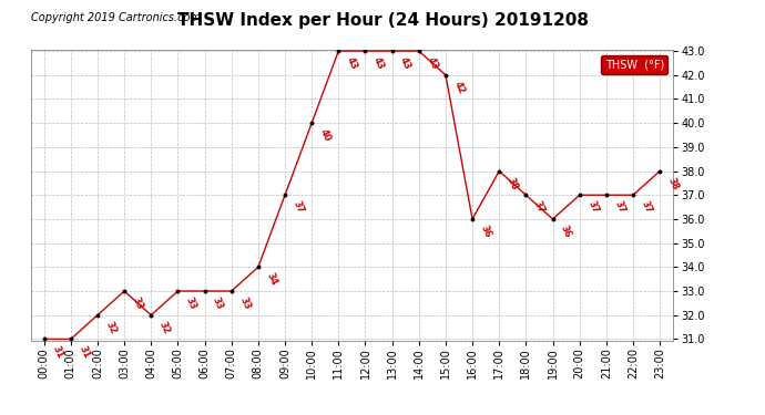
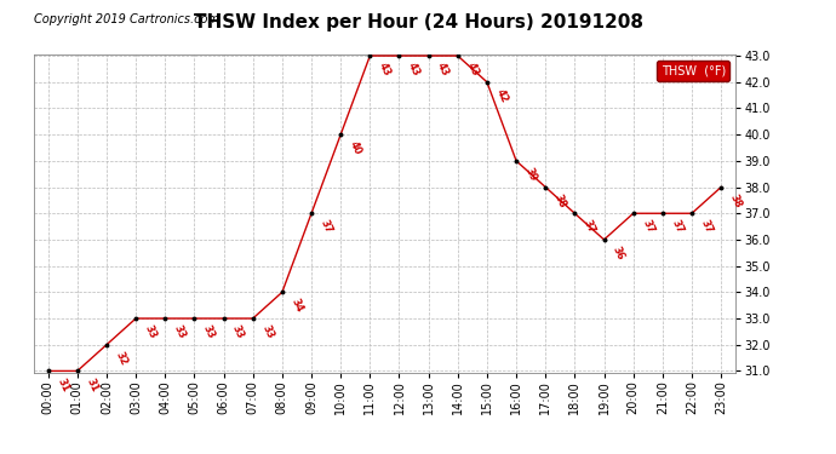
04:00: 32 -> 33
16:00: 36 -> 39
